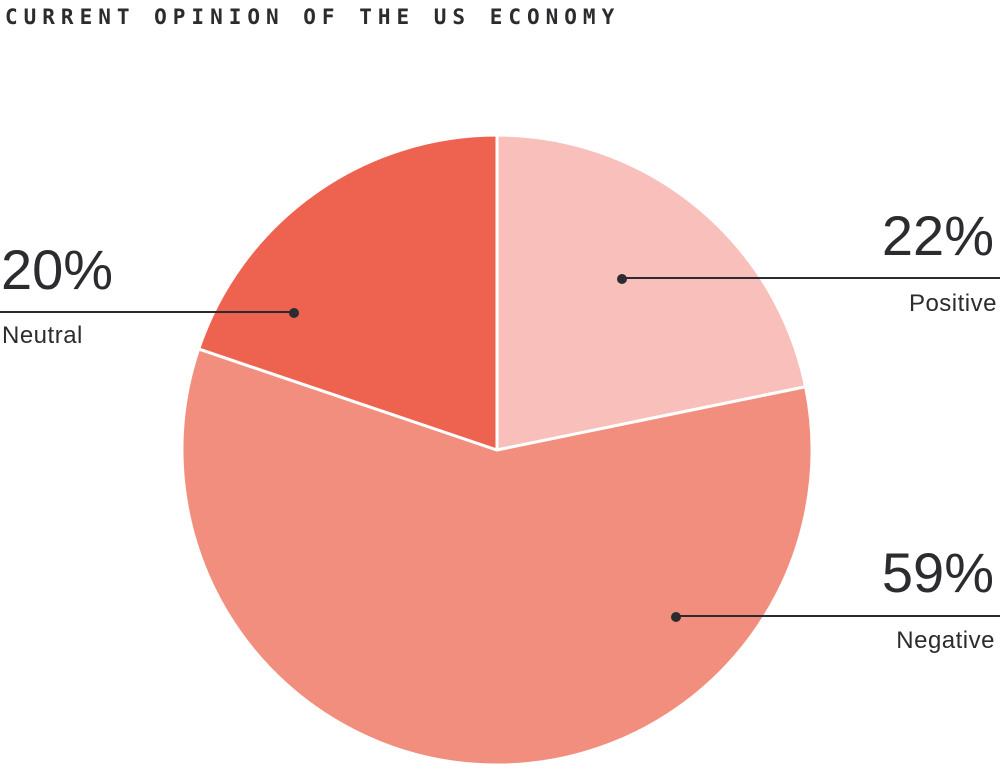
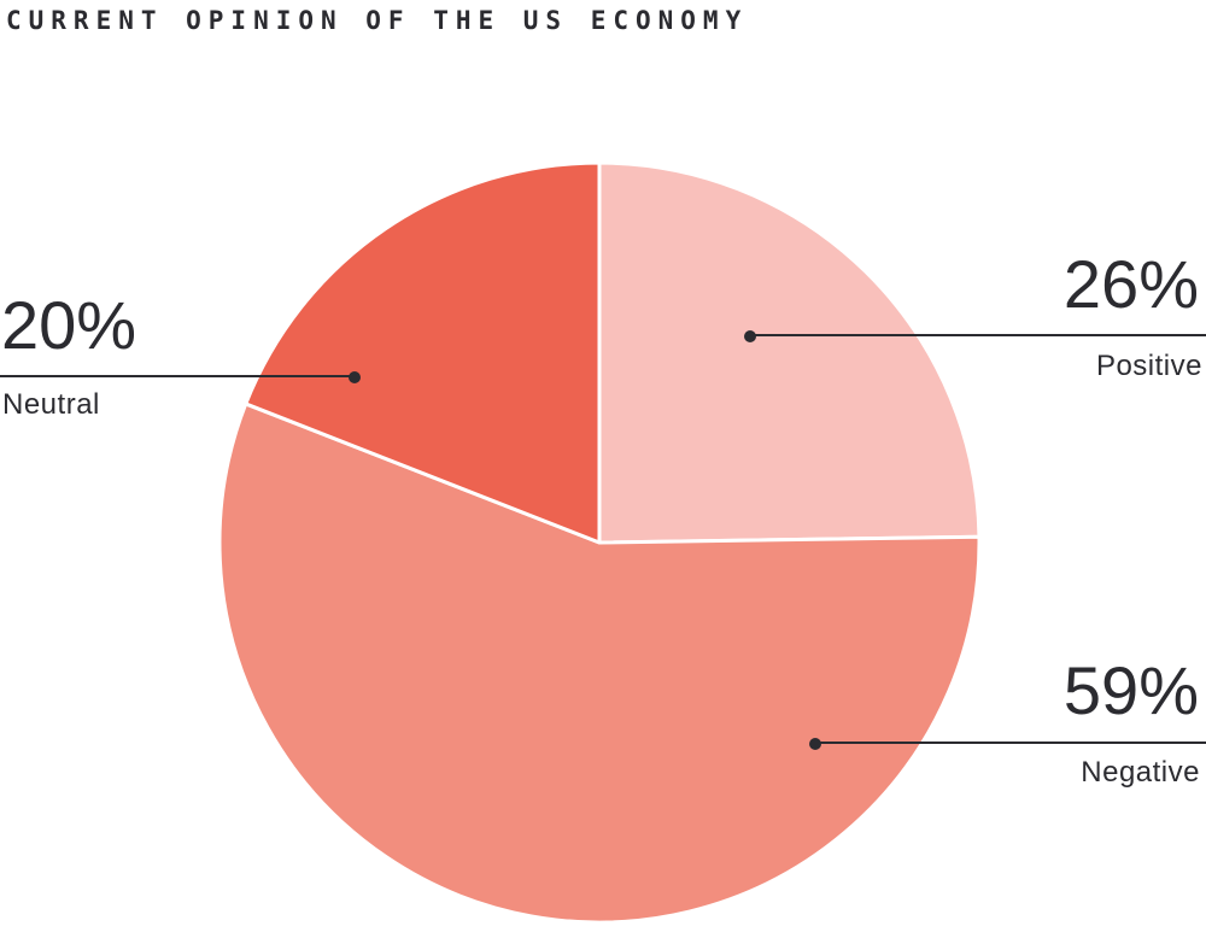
Positive: 22% -> 26%
